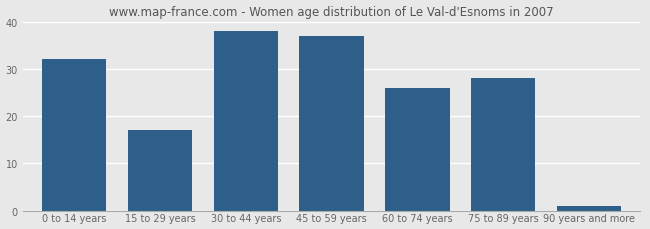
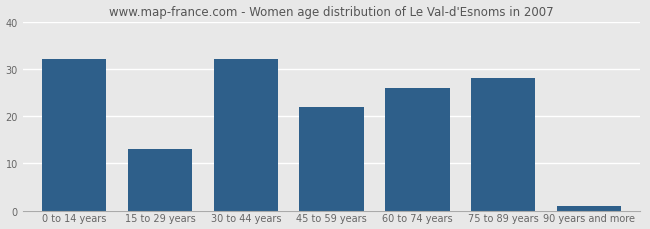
15 to 29 years: 17 -> 13
30 to 44 years: 38 -> 32
45 to 59 years: 37 -> 22
